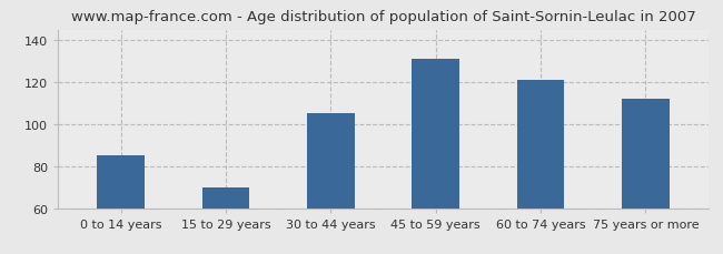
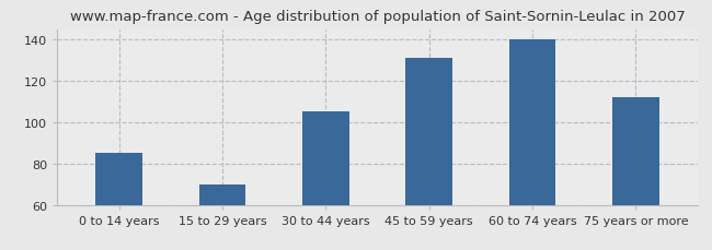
60 to 74 years: 121 -> 140
